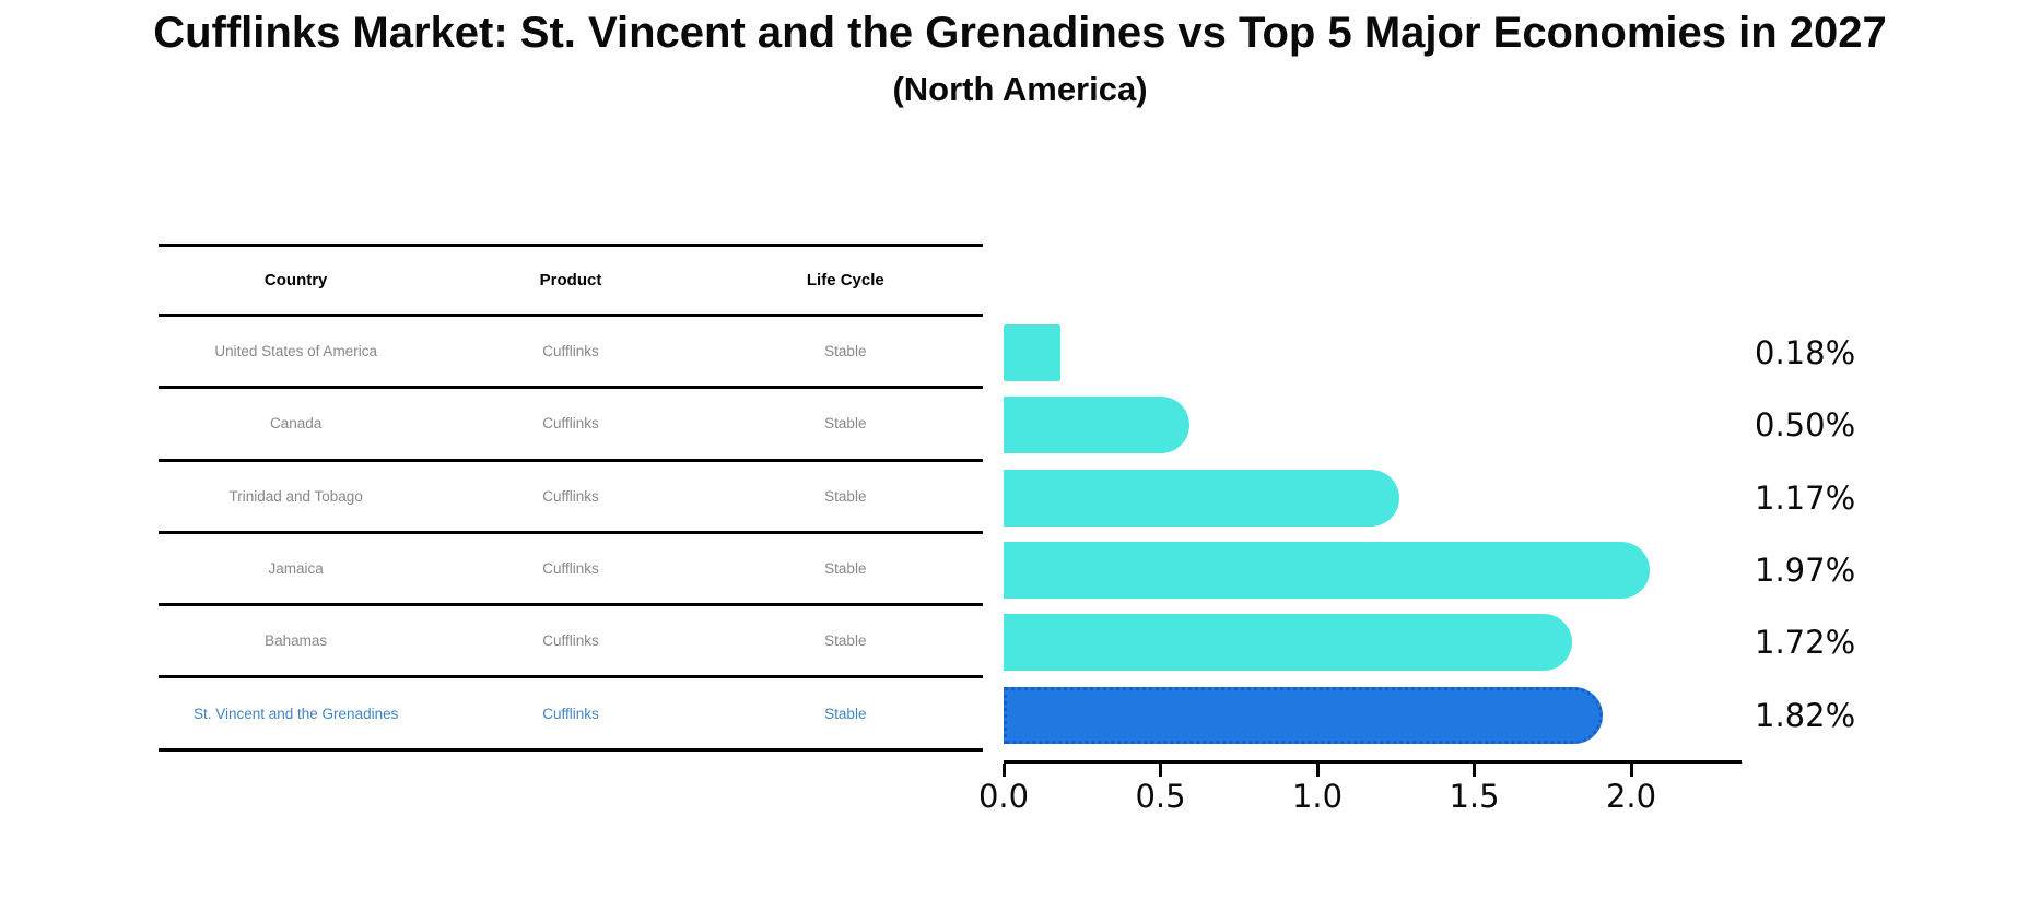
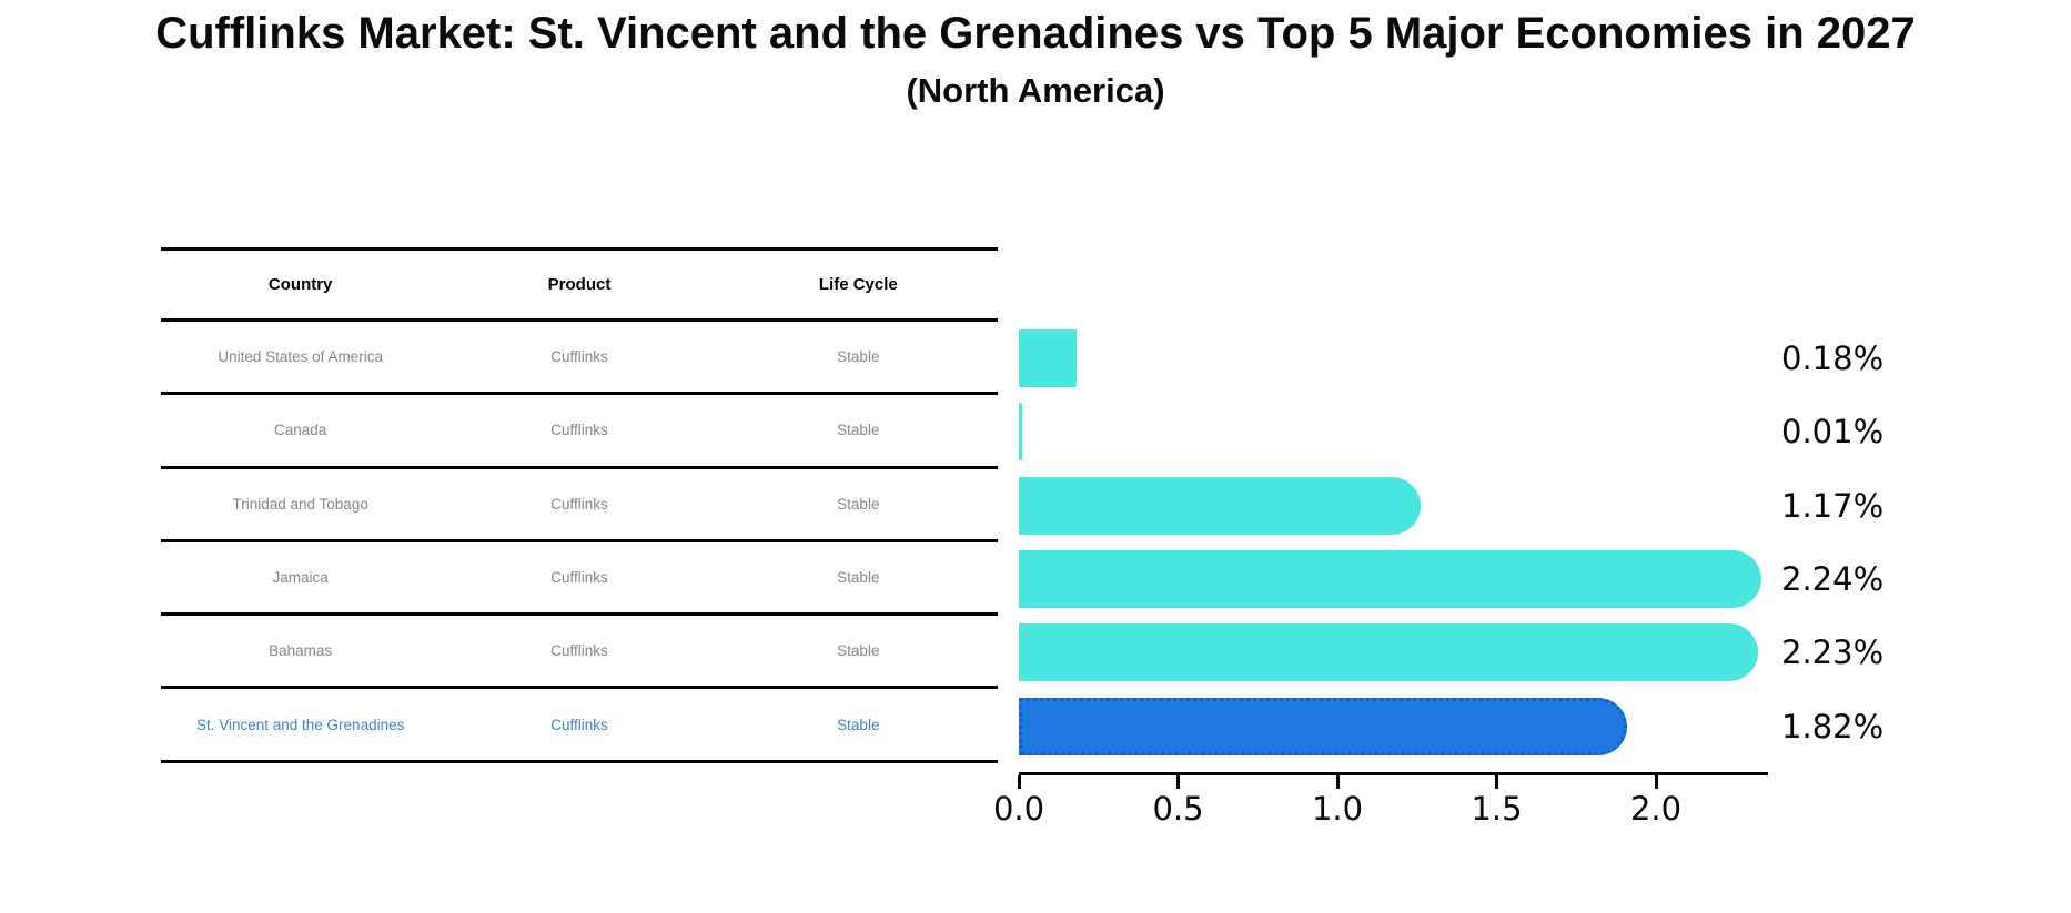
Canada: 0.50% -> 0.01%
Jamaica: 1.97% -> 2.24%
Bahamas: 1.72% -> 2.23%
